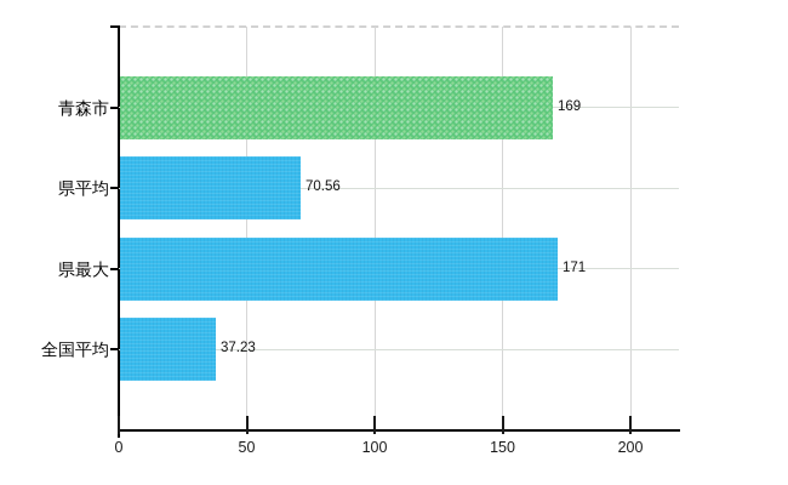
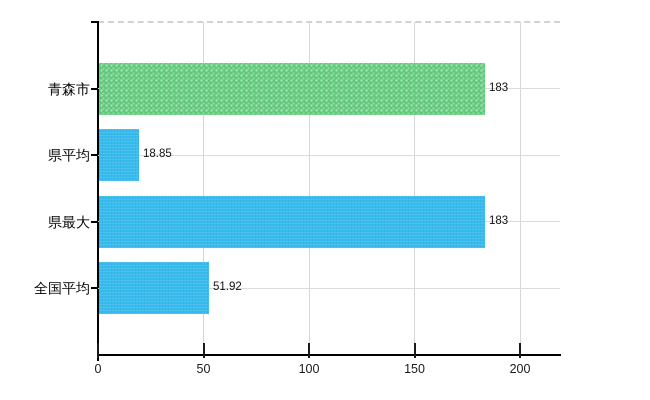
青森市: 169 -> 183
県平均: 70.56 -> 18.85
県最大: 171 -> 183
全国平均: 37.23 -> 51.92
